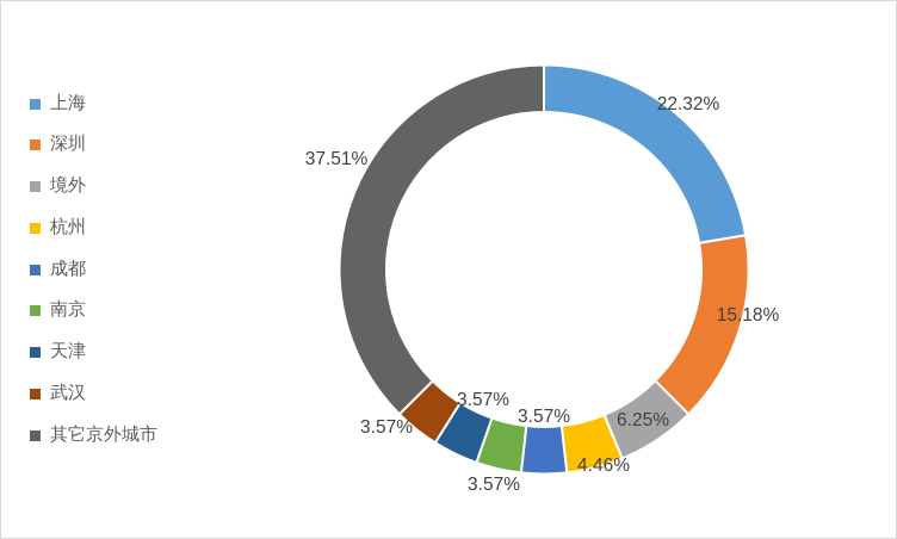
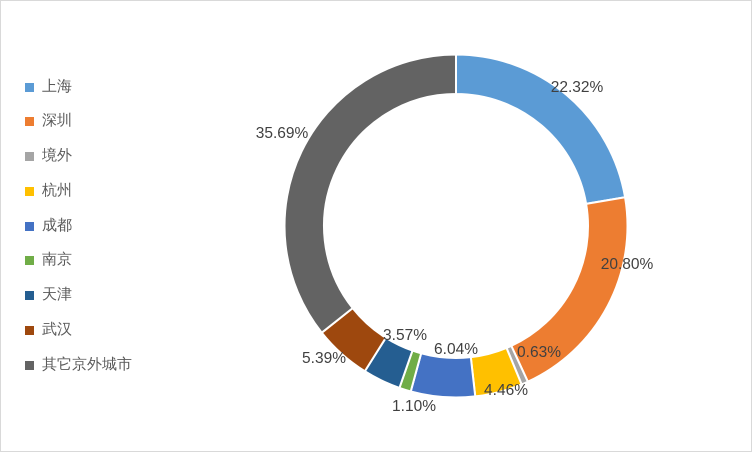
深圳: 15.18% -> 20.80%
境外: 6.25% -> 0.63%
成都: 3.57% -> 6.04%
南京: 3.57% -> 1.10%
武汉: 3.57% -> 5.39%
其它京外城市: 37.51% -> 35.69%
